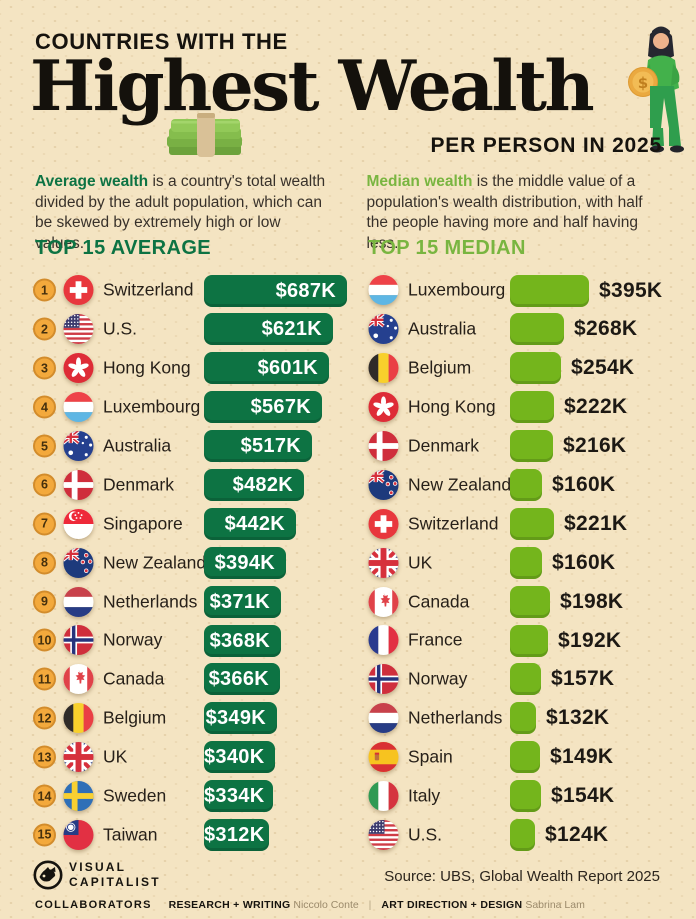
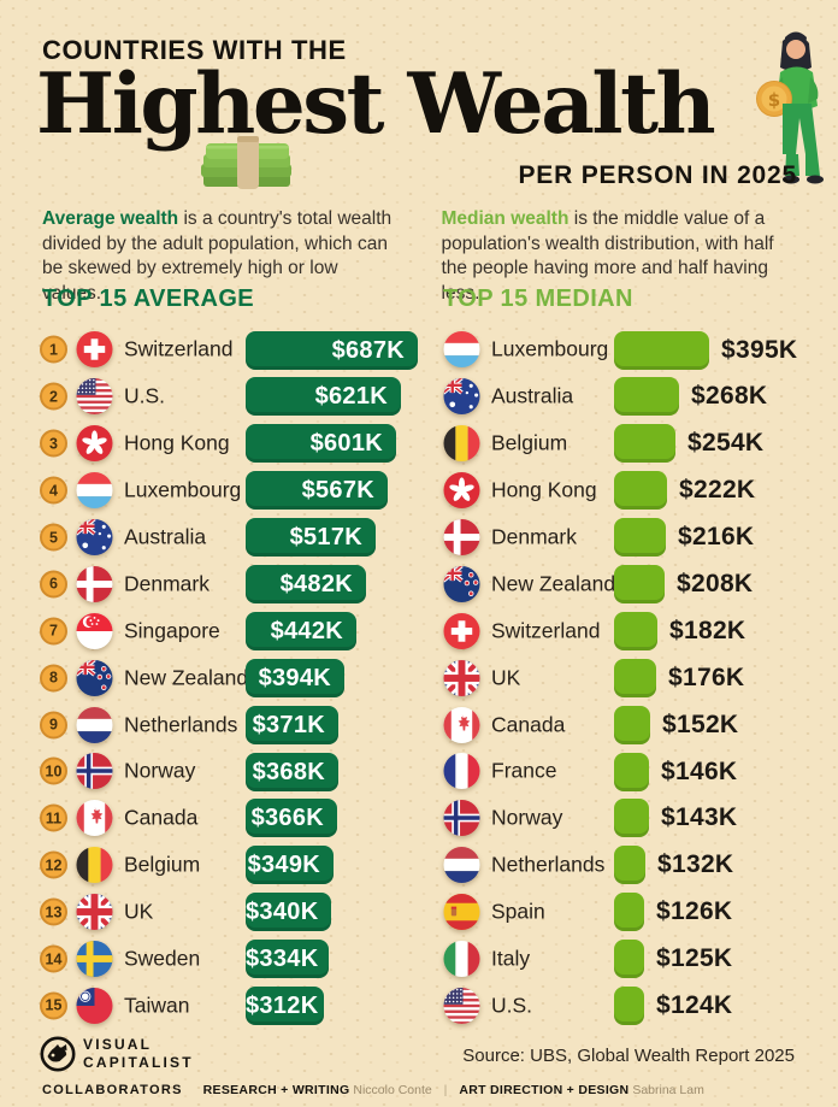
TOP 15 MEDIAN/New Zealand: $160K -> $208K
TOP 15 MEDIAN/Switzerland: $221K -> $182K
TOP 15 MEDIAN/UK: $160K -> $176K
TOP 15 MEDIAN/Canada: $198K -> $152K
TOP 15 MEDIAN/France: $192K -> $146K
TOP 15 MEDIAN/Norway: $157K -> $143K
TOP 15 MEDIAN/Spain: $149K -> $126K
TOP 15 MEDIAN/Italy: $154K -> $125K
